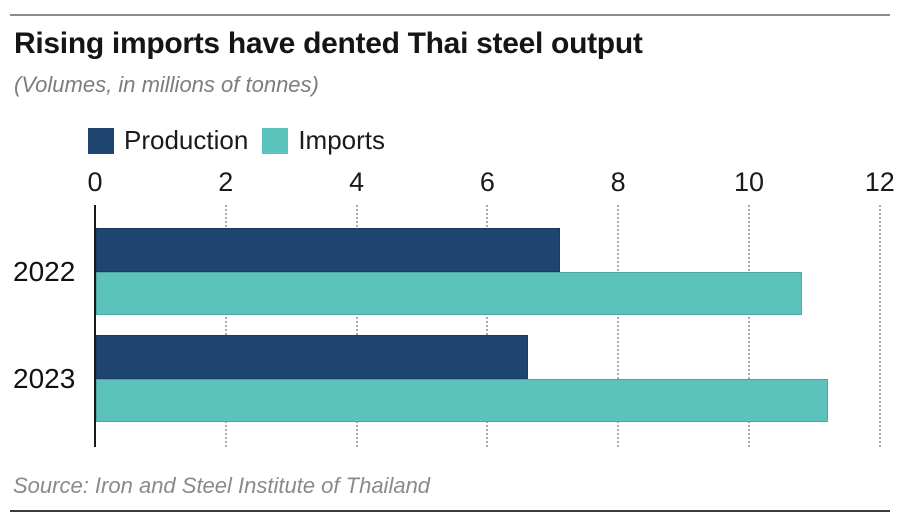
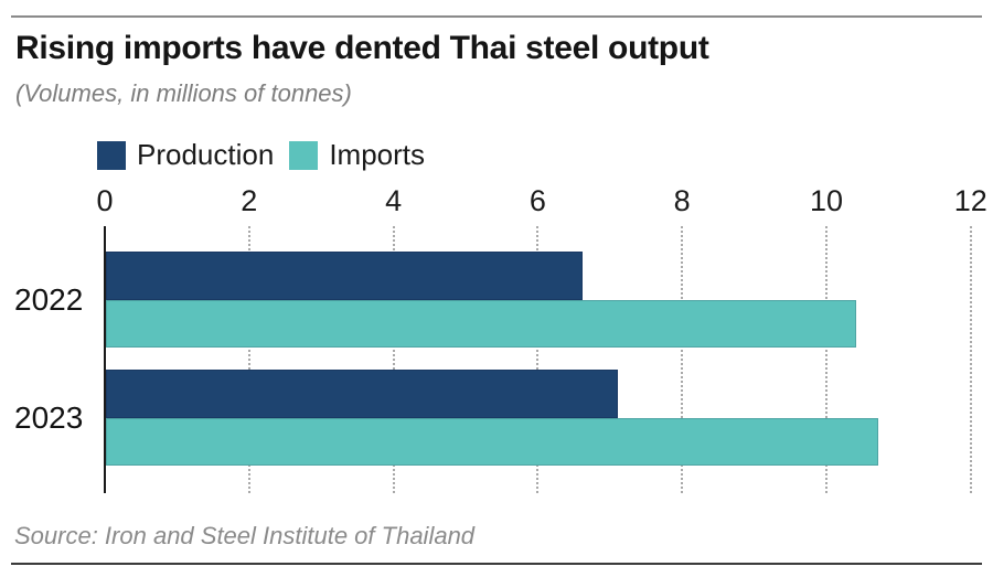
Production/2022: 7.1 -> 6.6
Imports/2022: 10.8 -> 10.4
Production/2023: 6.6 -> 7.1
Imports/2023: 11.2 -> 10.7
